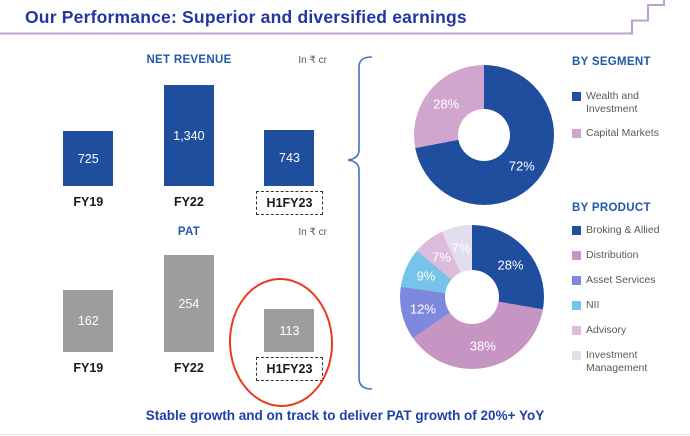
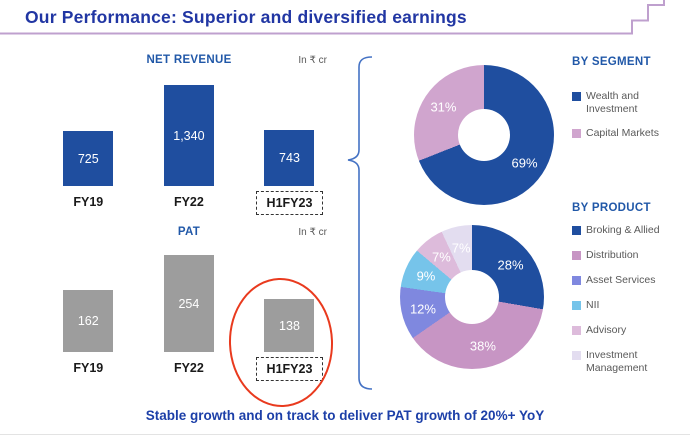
PAT/H1FY23: 113 -> 138
BY SEGMENT/Wealth and Investment: 72% -> 69%
BY SEGMENT/Capital Markets: 28% -> 31%
